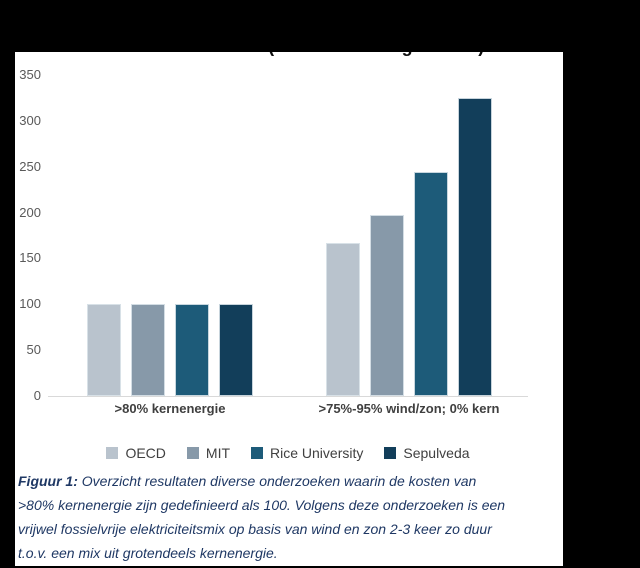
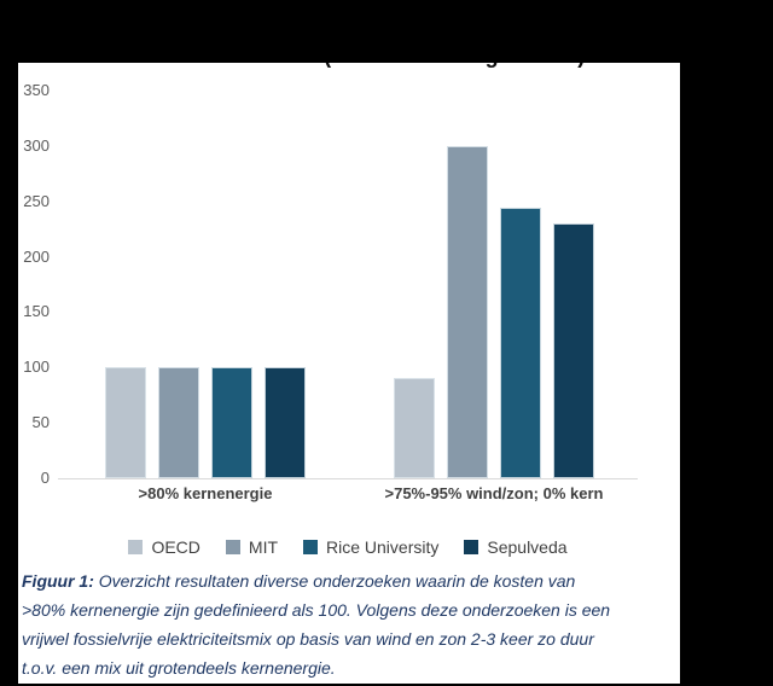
OECD/>75%-95% wind/zon; 0% kern: 170 -> 90
MIT/>75%-95% wind/zon; 0% kern: 200 -> 300
Sepulveda/>75%-95% wind/zon; 0% kern: 320 -> 230
